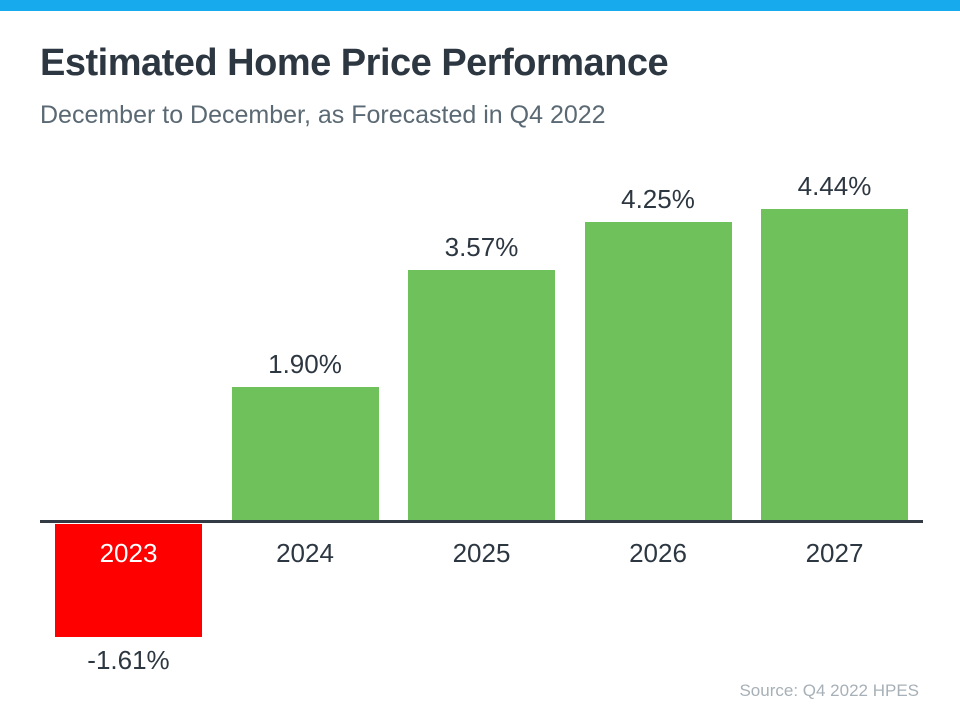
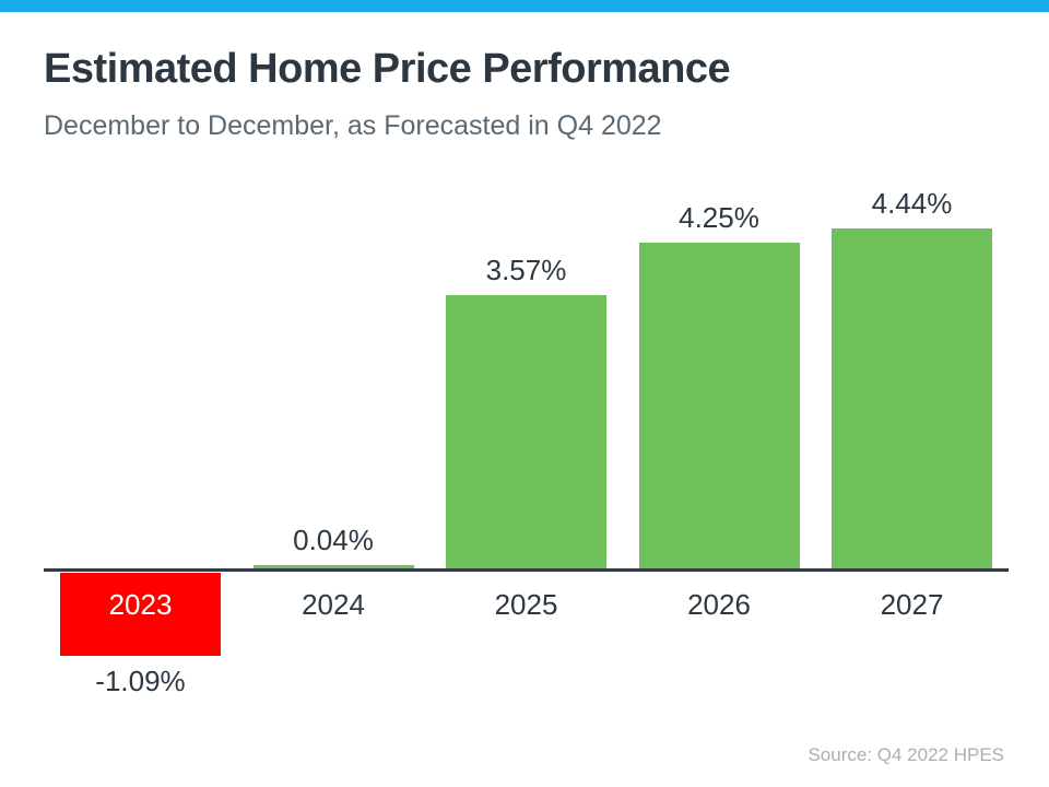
2023: -1.61% -> -1.09%
2024: 1.90% -> 0.04%
